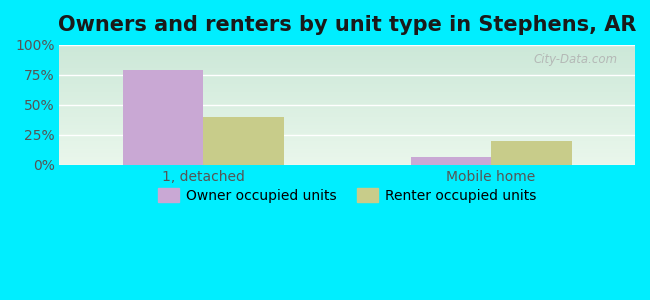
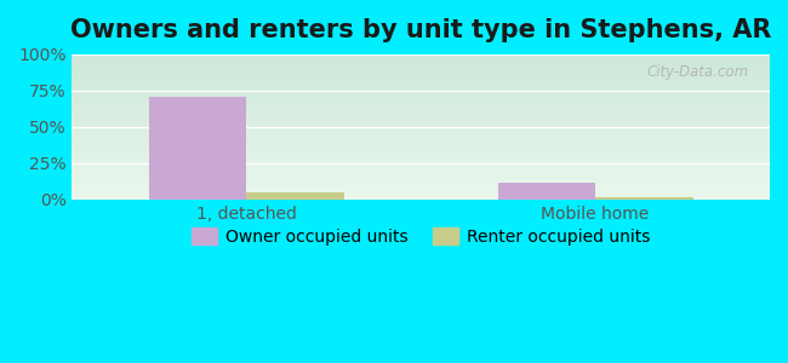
Owner occupied units/1, detached: 79% -> 71%
Renter occupied units/1, detached: 40% -> 5%
Owner occupied units/Mobile home: 7% -> 12%
Renter occupied units/Mobile home: 20% -> 2%
